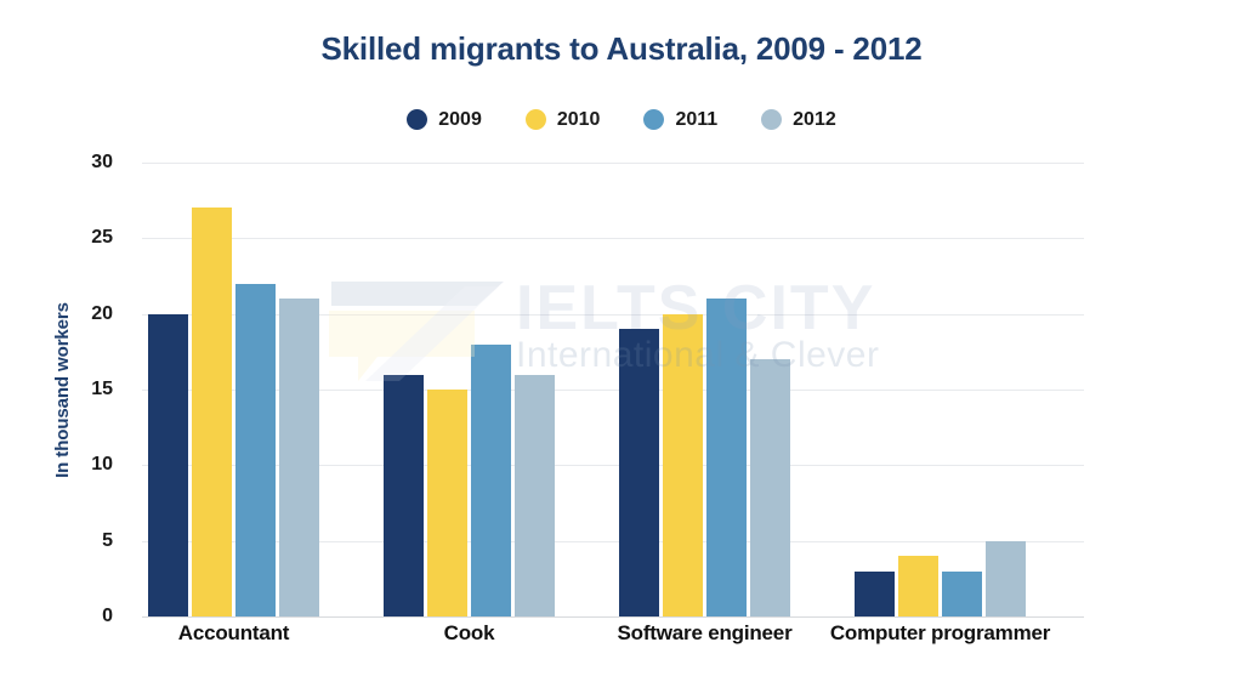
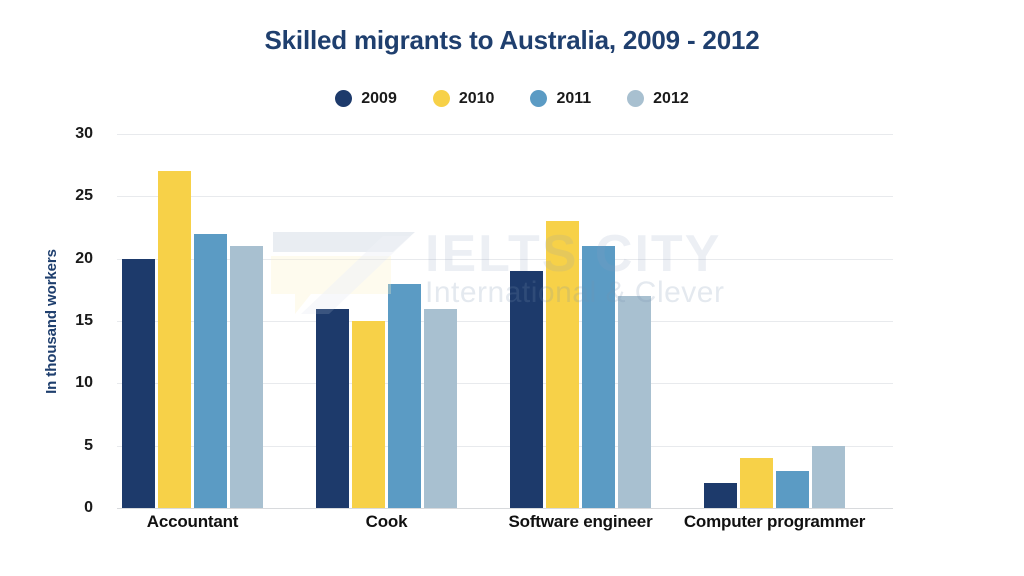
2010/Software engineer: 20 -> 23
2009/Computer programmer: 3 -> 2
